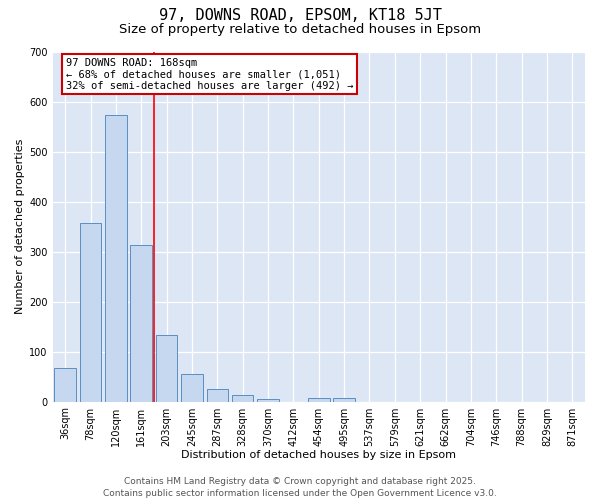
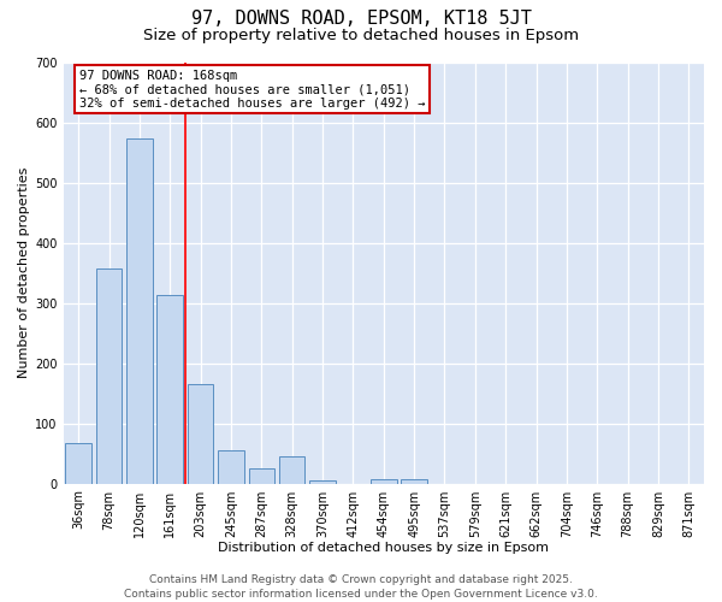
203sqm: 133 -> 166
328sqm: 14 -> 46
